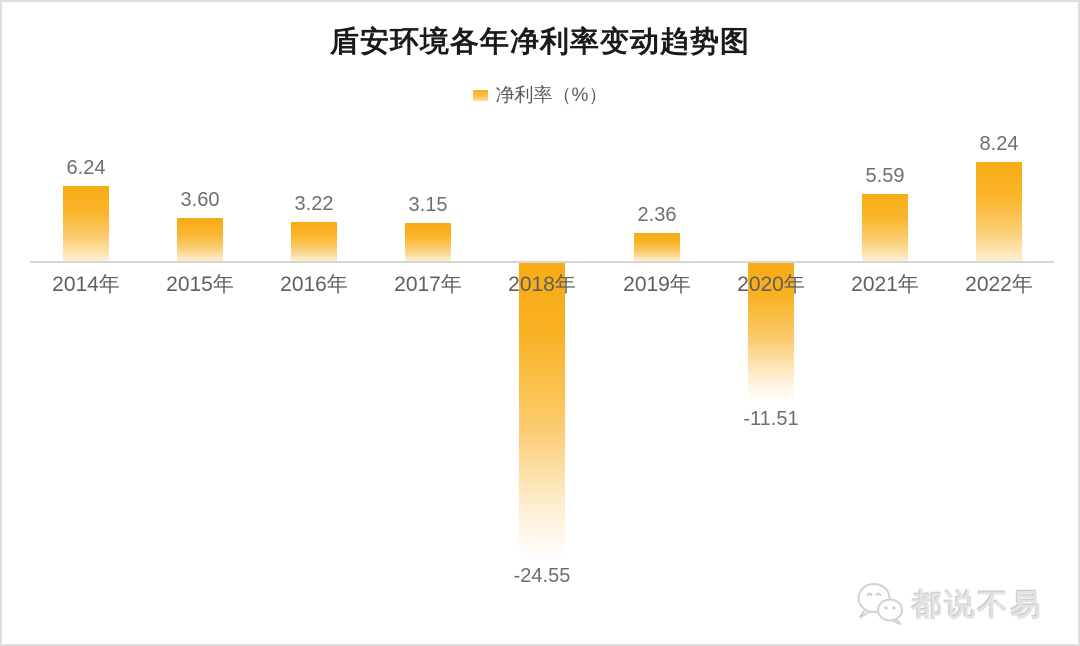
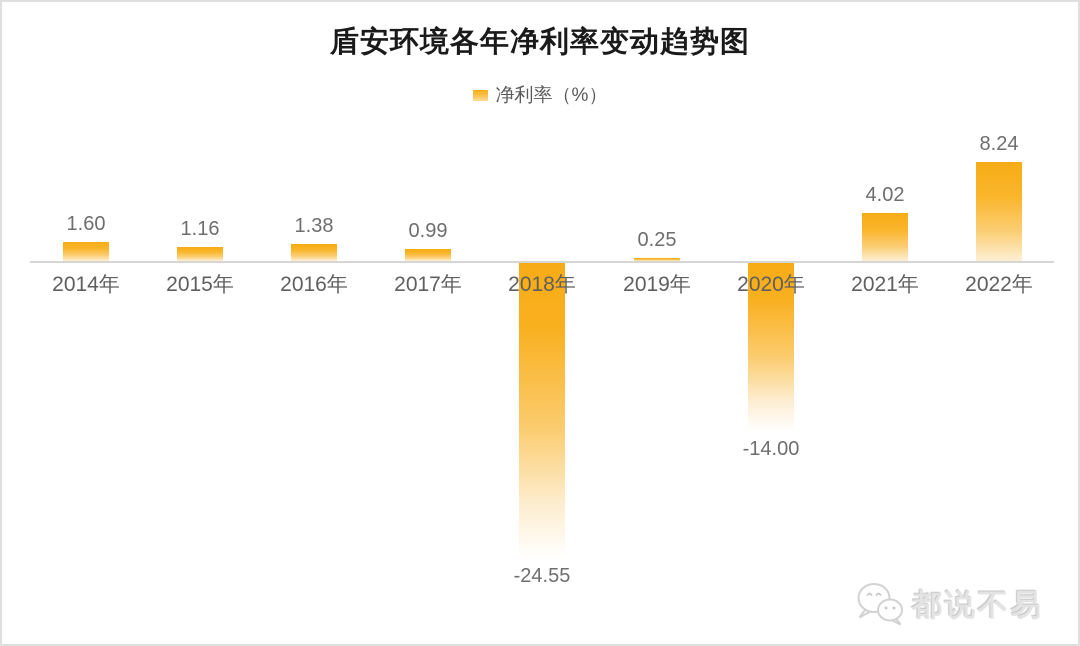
2014年: 6.24 -> 1.60
2015年: 3.60 -> 1.16
2016年: 3.22 -> 1.38
2017年: 3.15 -> 0.99
2019年: 2.36 -> 0.25
2020年: -11.51 -> -14.00
2021年: 5.59 -> 4.02
